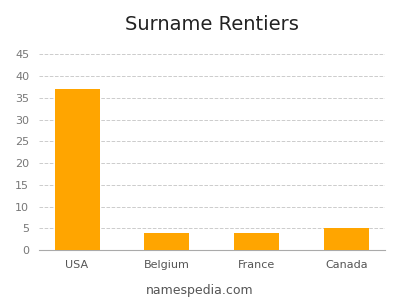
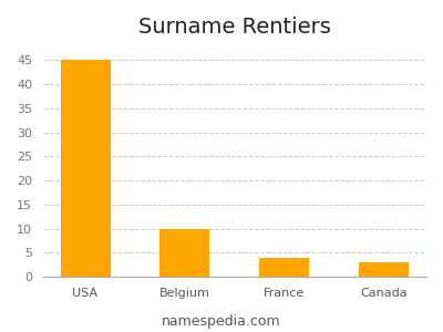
USA: 37 -> 45
Belgium: 4 -> 10
Canada: 5 -> 3
